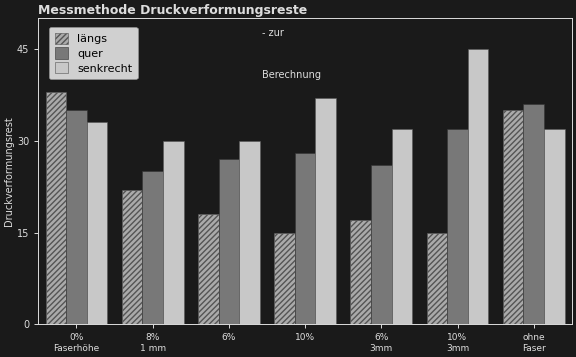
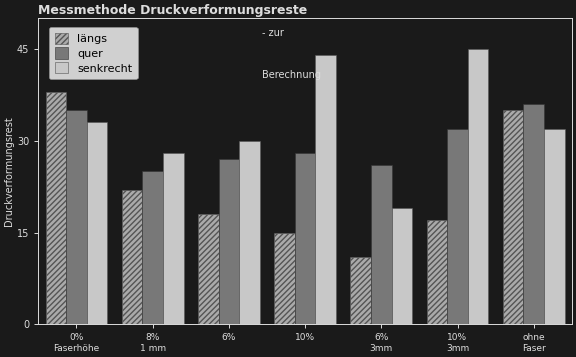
senkrecht/8% 1 mm: 30 -> 28
senkrecht/10%: 37 -> 44
längs/6% 3mm: 17 -> 11
senkrecht/6% 3mm: 32 -> 19
längs/10% 3mm: 15 -> 17
